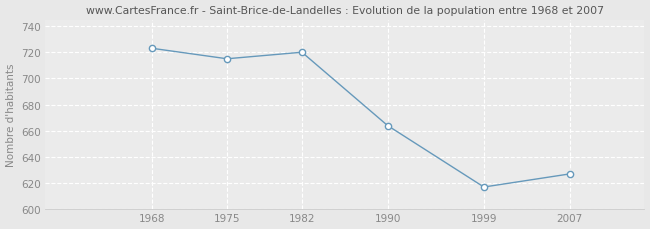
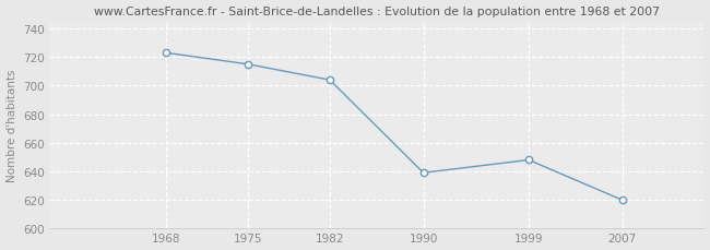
1982: 720 -> 704
1990: 664 -> 639
1999: 617 -> 648
2007: 627 -> 620
